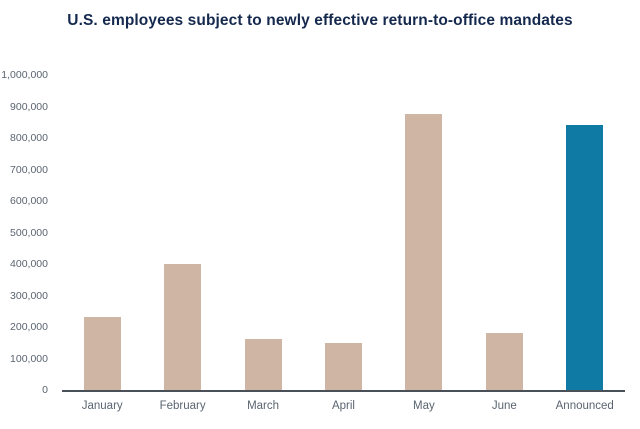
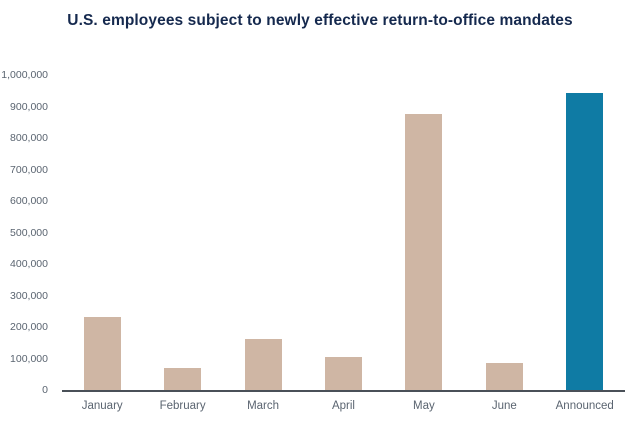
February: 400000 -> 70000
April: 150000 -> 100000
June: 180000 -> 90000
Announced: 840000 -> 940000
